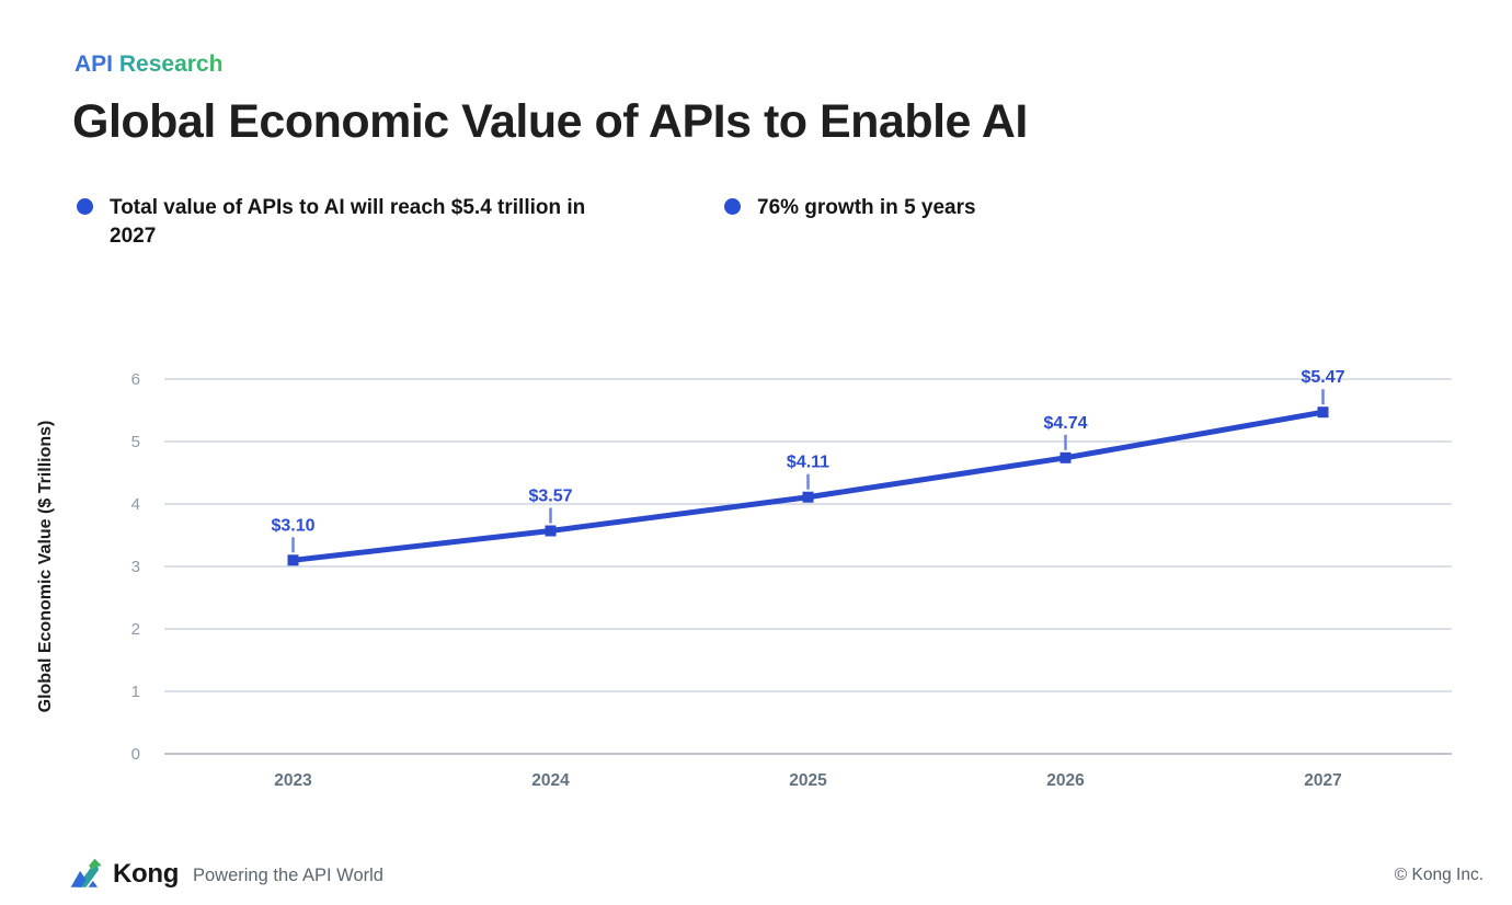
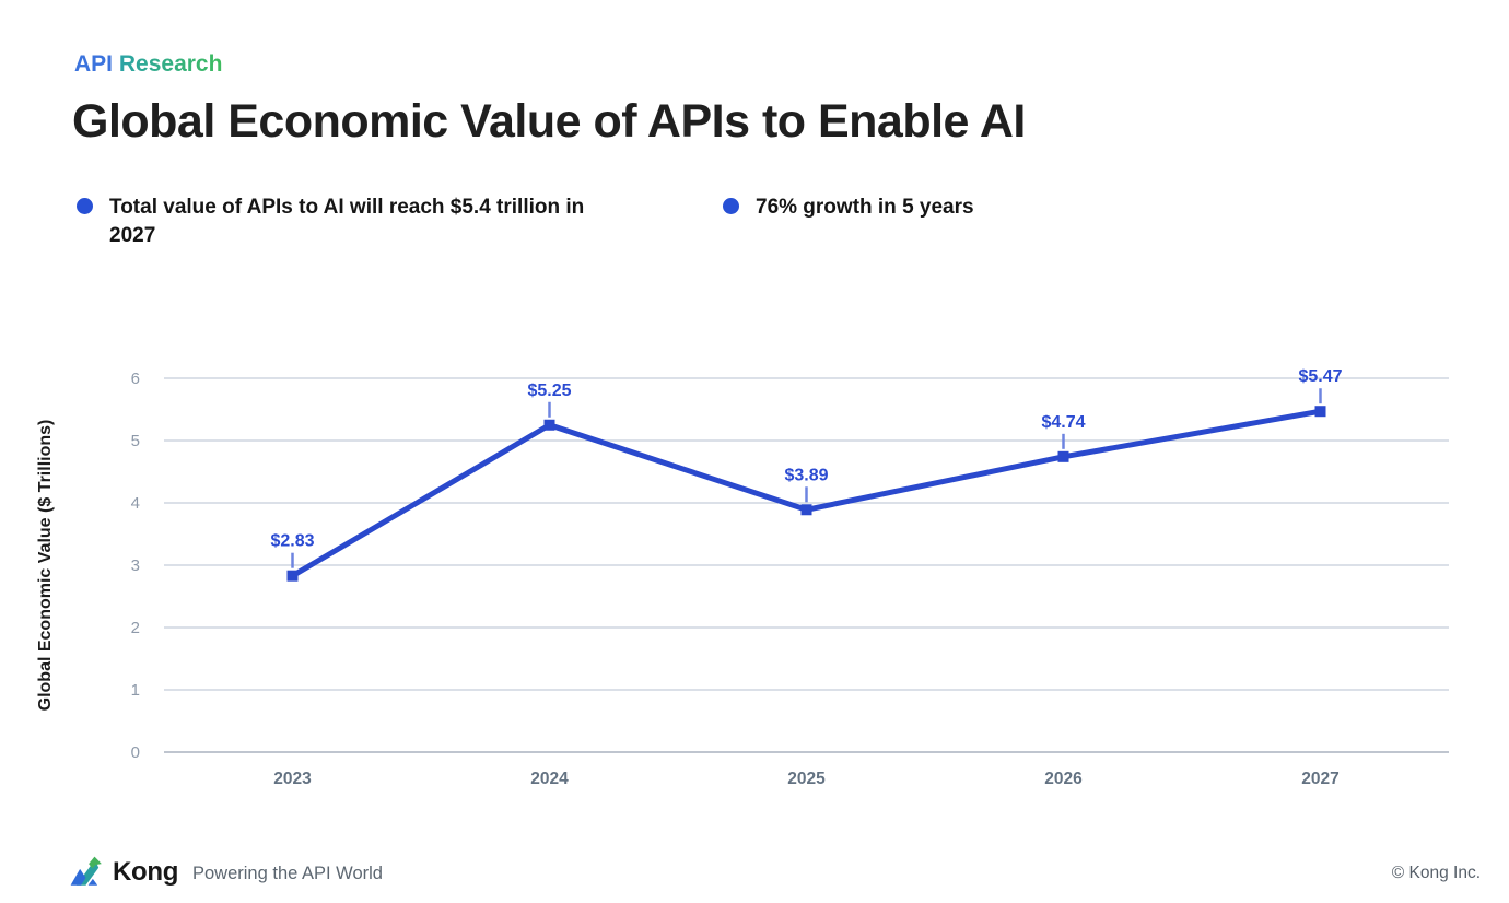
2023: $3.10 -> $2.83
2024: $3.57 -> $5.25
2025: $4.11 -> $3.89
